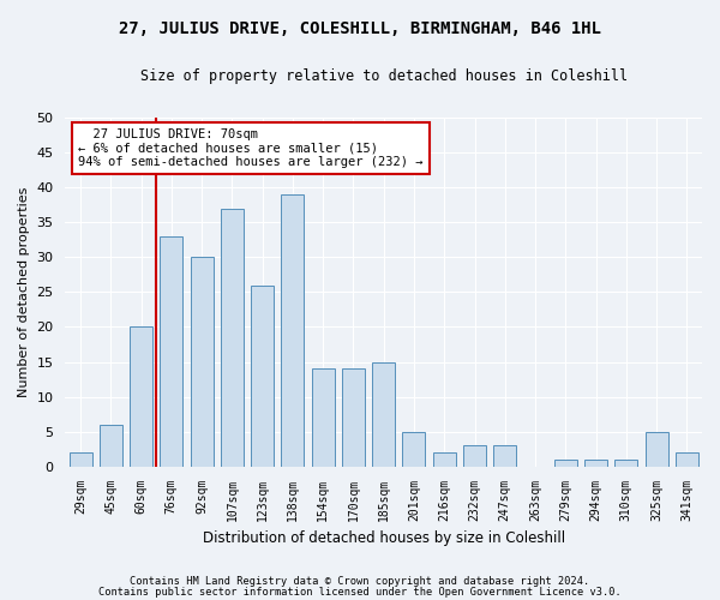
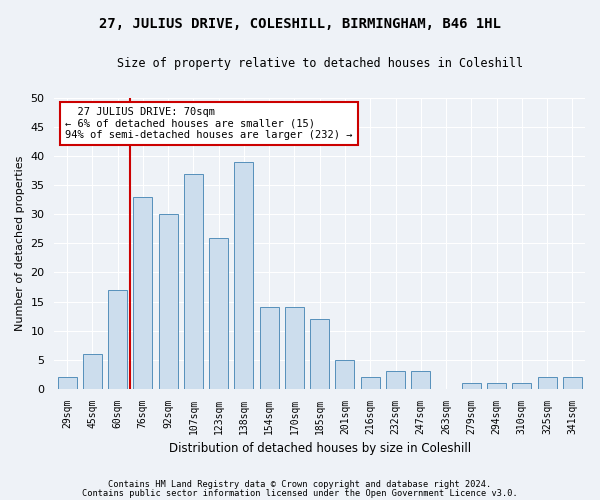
60sqm: 20 -> 17
185sqm: 15 -> 12
325sqm: 5 -> 2
